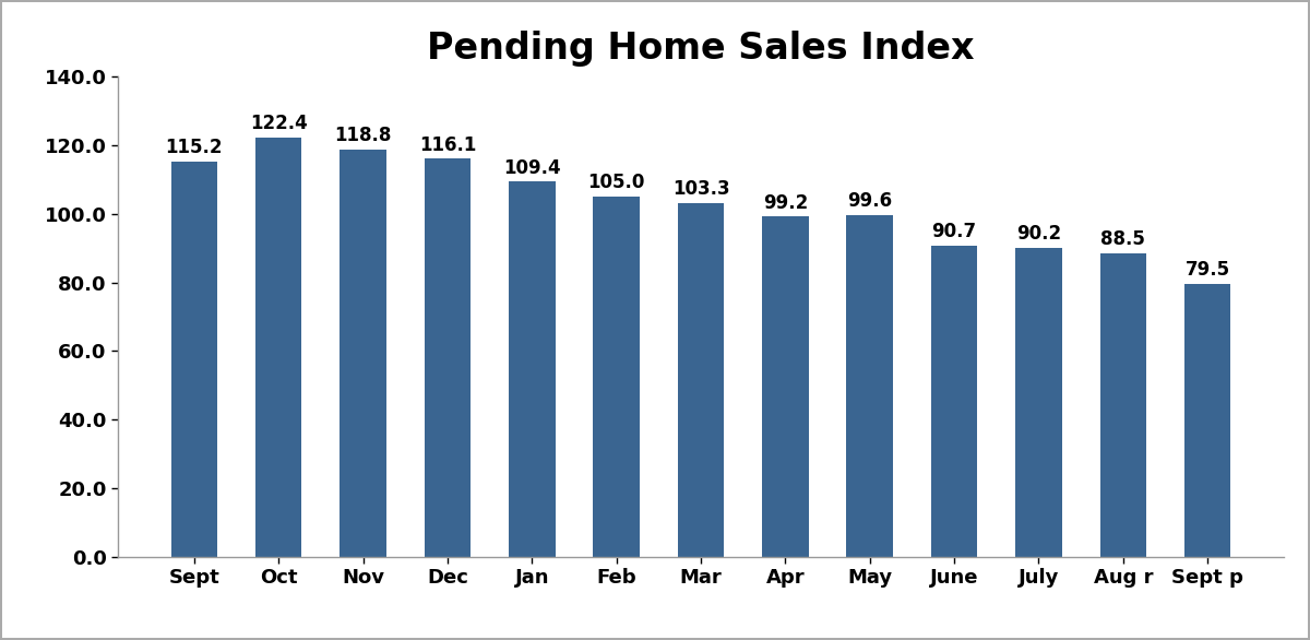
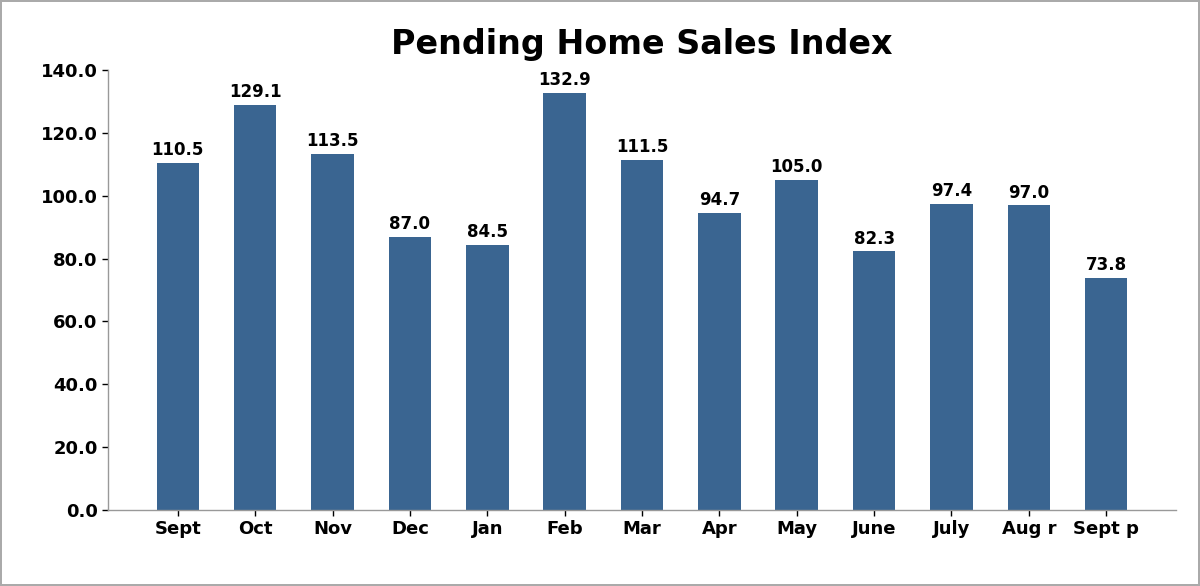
Sept: 115.2 -> 110.5
Oct: 122.4 -> 129.1
Nov: 118.8 -> 113.5
Dec: 116.1 -> 87.0
Jan: 109.4 -> 84.5
Feb: 105.0 -> 132.9
Mar: 103.3 -> 111.5
Apr: 99.2 -> 94.7
May: 99.6 -> 105.0
June: 90.7 -> 82.3
July: 90.2 -> 97.4
Aug r: 88.5 -> 97.0
Sept p: 79.5 -> 73.8
